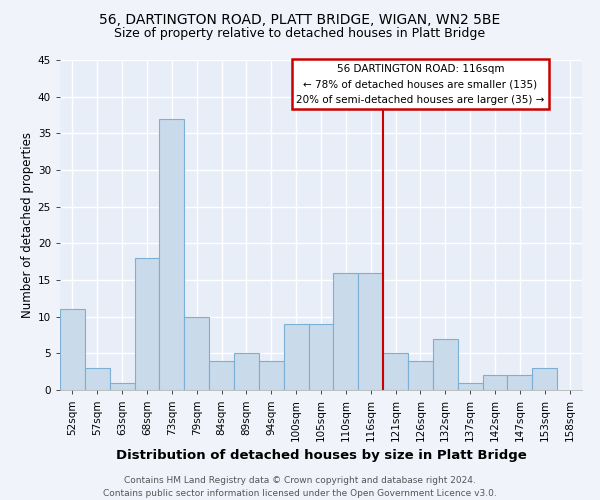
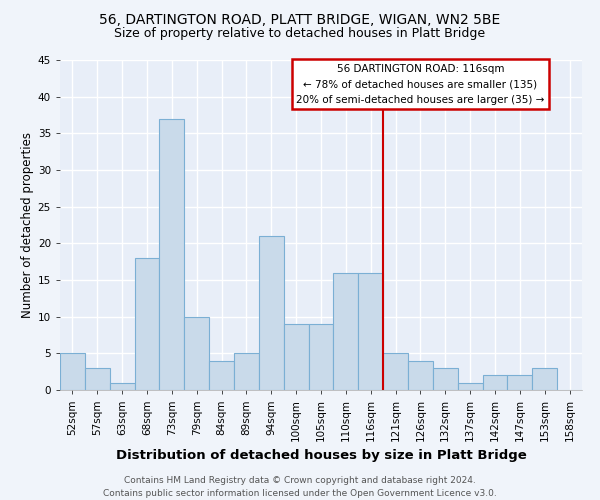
52sqm: 11 -> 5
94sqm: 4 -> 21
132sqm: 7 -> 3
